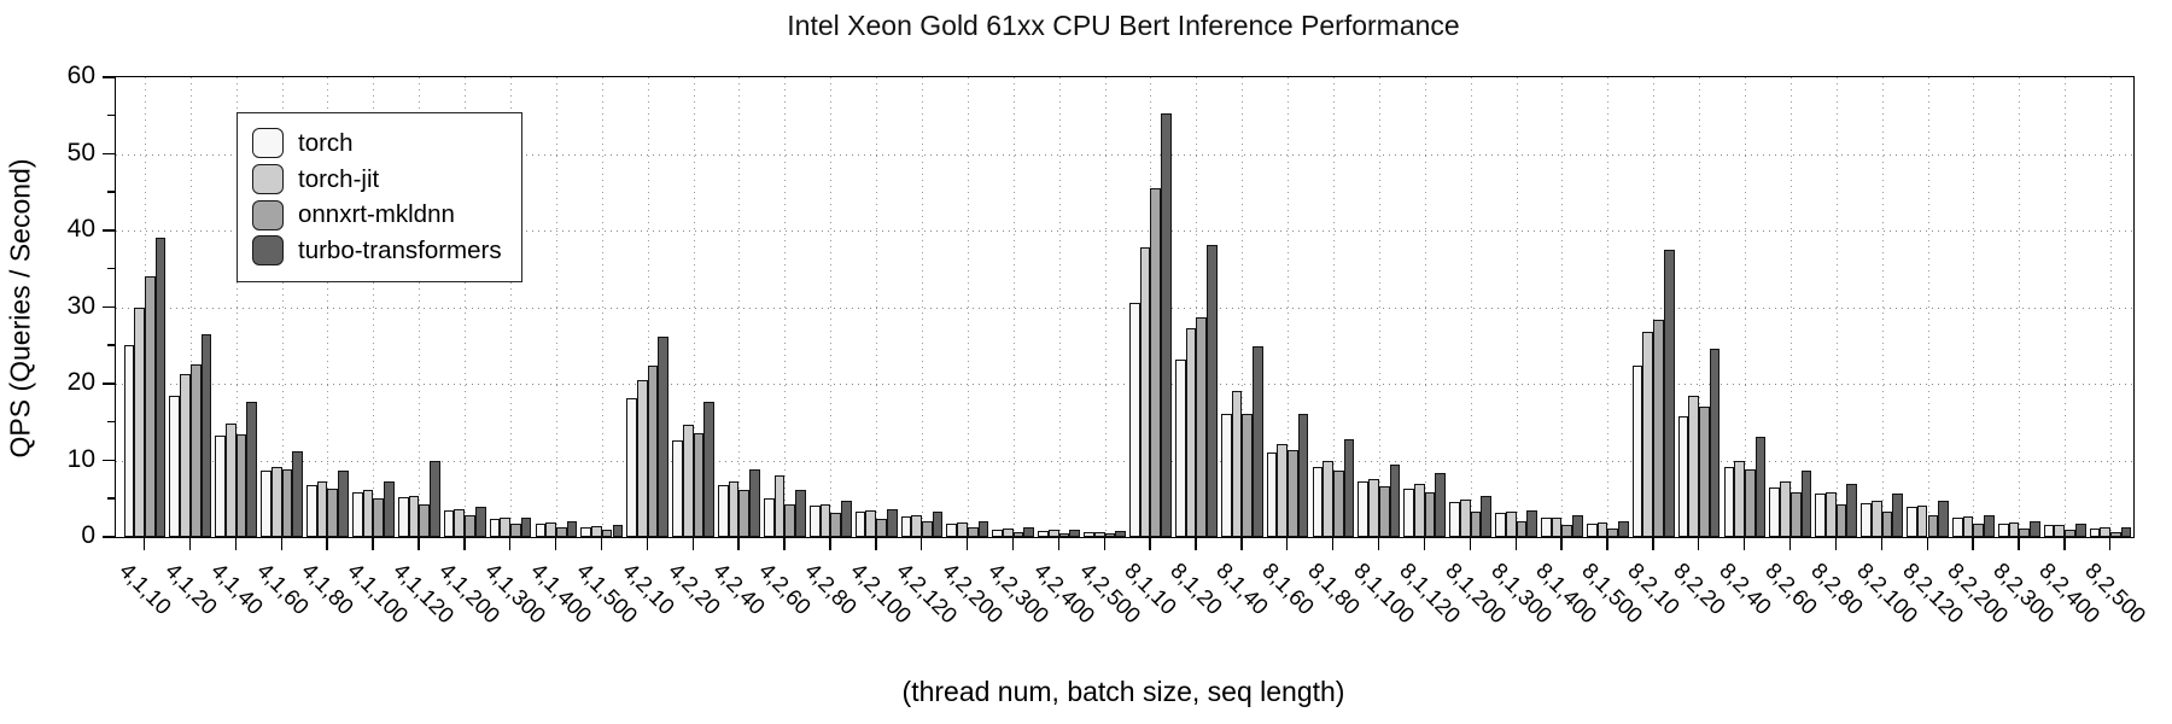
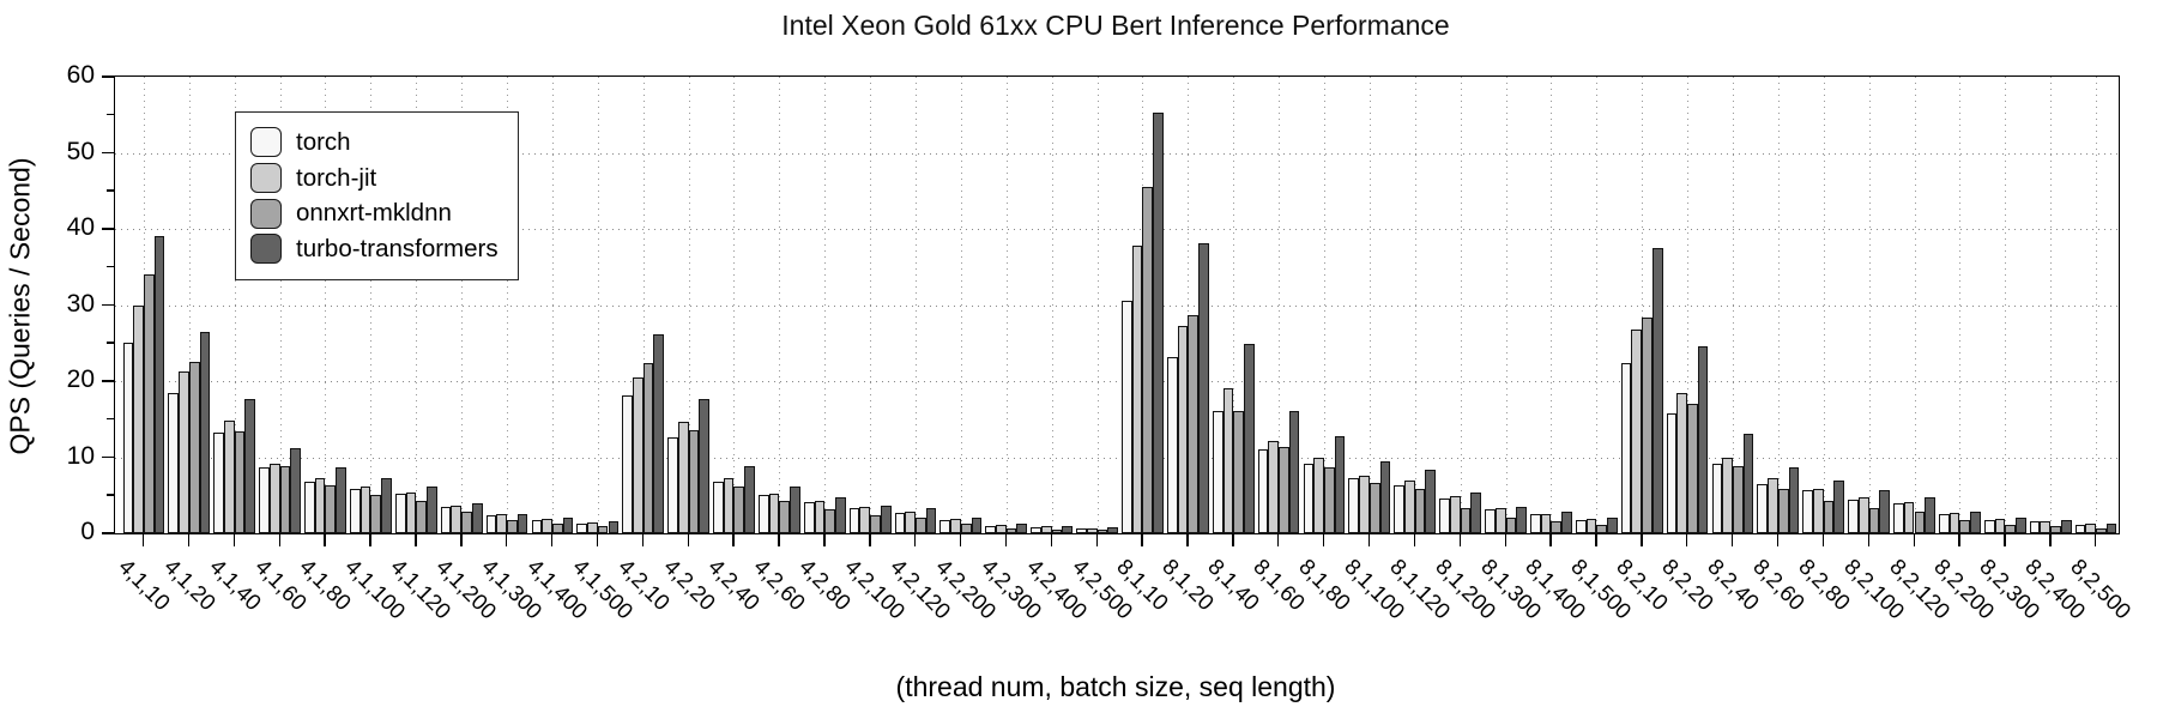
turbo-transformers/4,1,120: 10 -> 6
torch-jit/4,2,60: 8 -> 5
